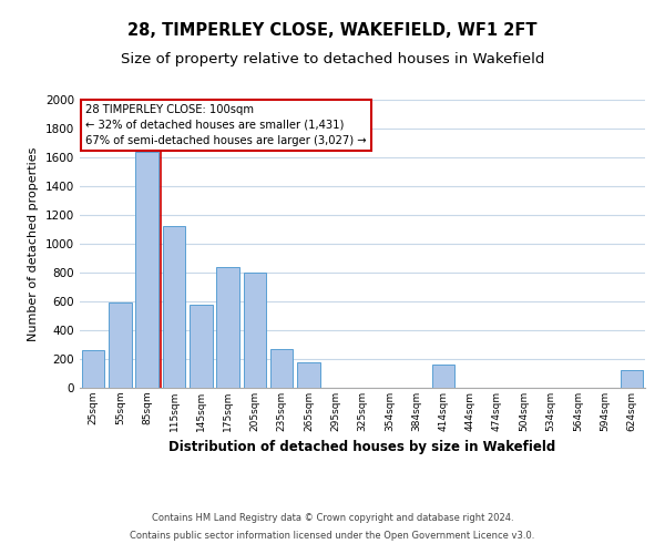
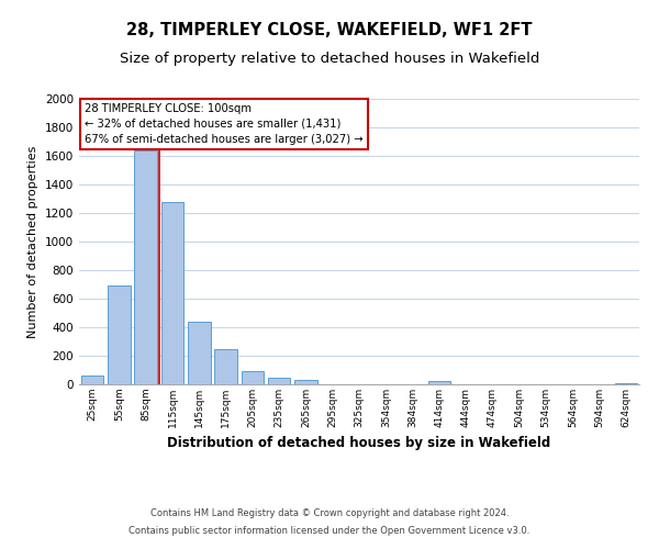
25sqm: 260 -> 60
55sqm: 590 -> 690
115sqm: 1120 -> 1280
145sqm: 580 -> 440
175sqm: 840 -> 250
205sqm: 800 -> 90
235sqm: 270 -> 50
265sqm: 180 -> 30
414sqm: 160 -> 20
624sqm: 120 -> 10
